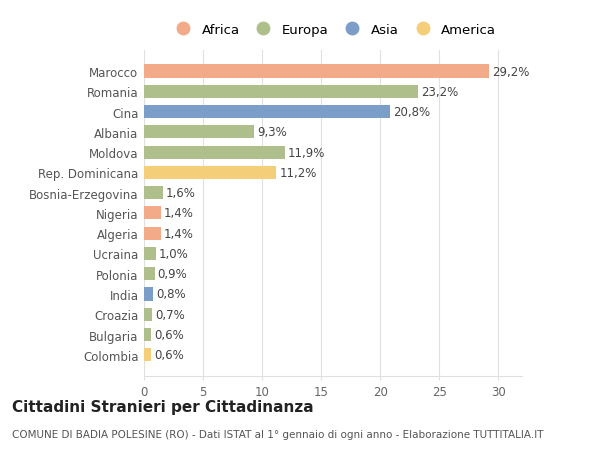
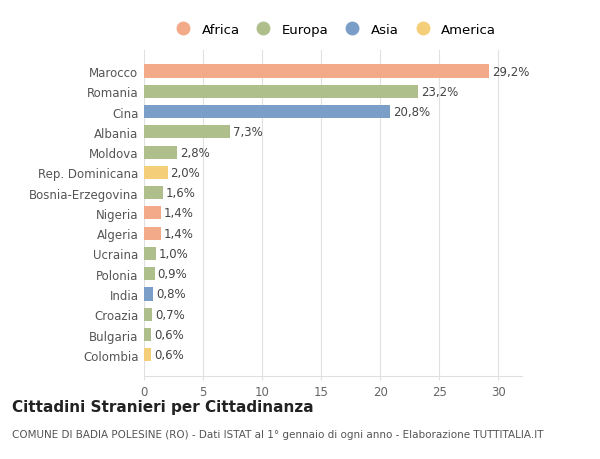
Albania: 9,3% -> 7,3%
Moldova: 11,9% -> 2,8%
Rep. Dominicana: 11,2% -> 2,0%
